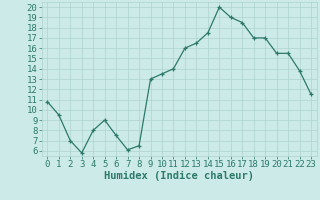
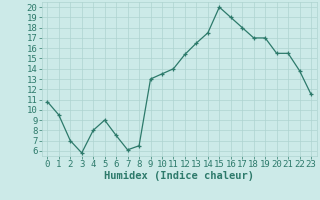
12: 16.0 -> 15.4
17: 18.5 -> 18.0
